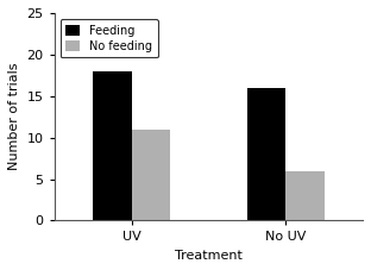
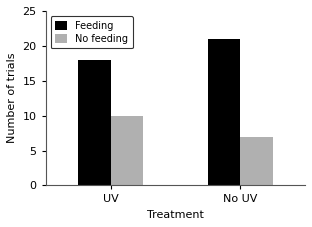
No feeding/UV: 11 -> 10
Feeding/No UV: 16 -> 21
No feeding/No UV: 6 -> 7
